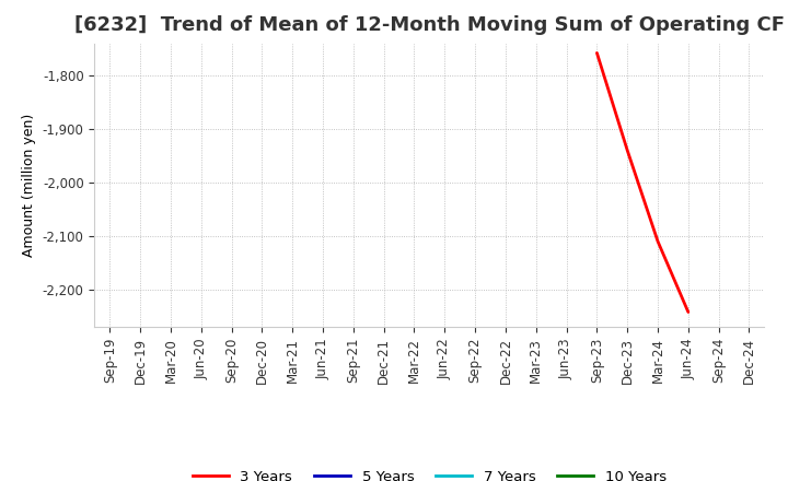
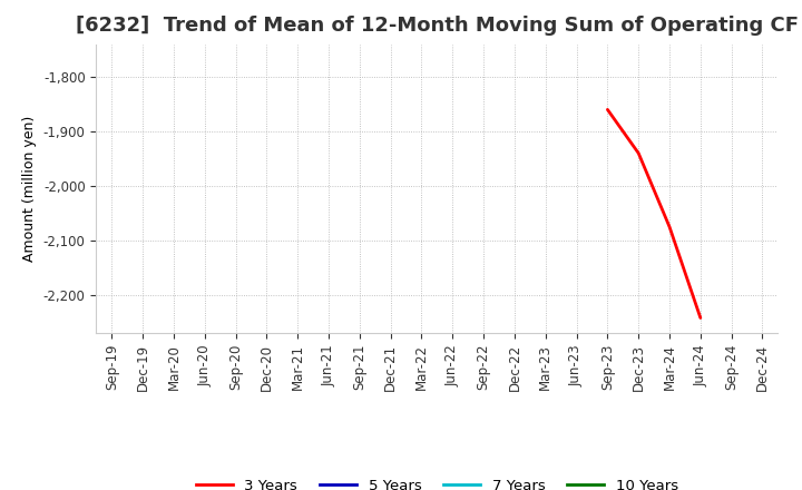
Sep-23: -1,758 -> -1,860
Mar-24: -2,110 -> -2,075
